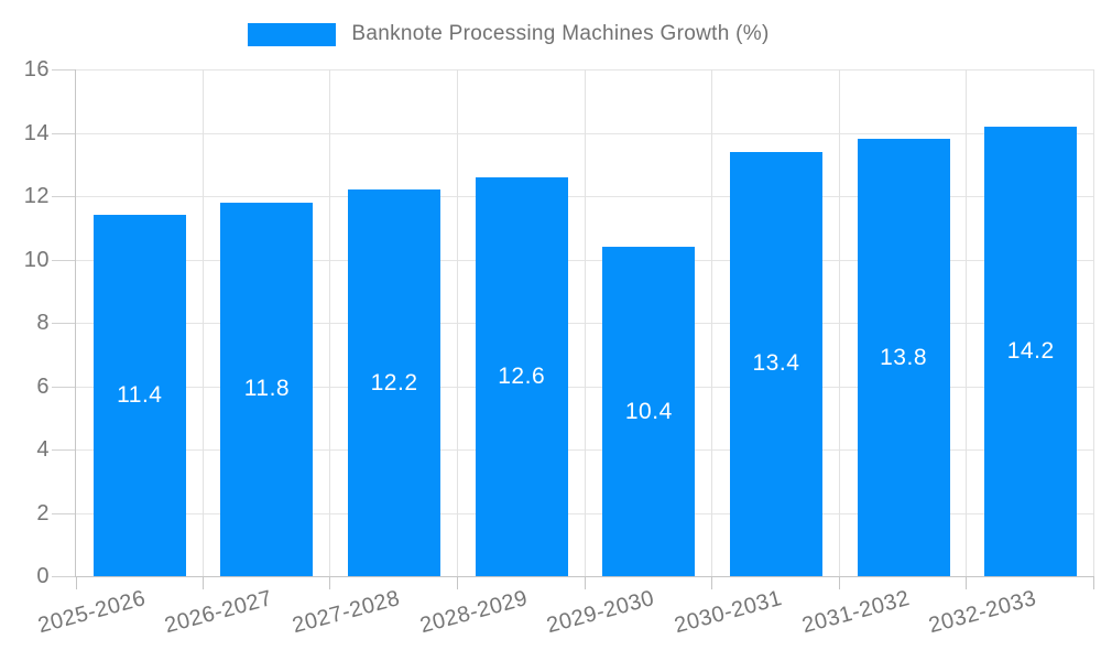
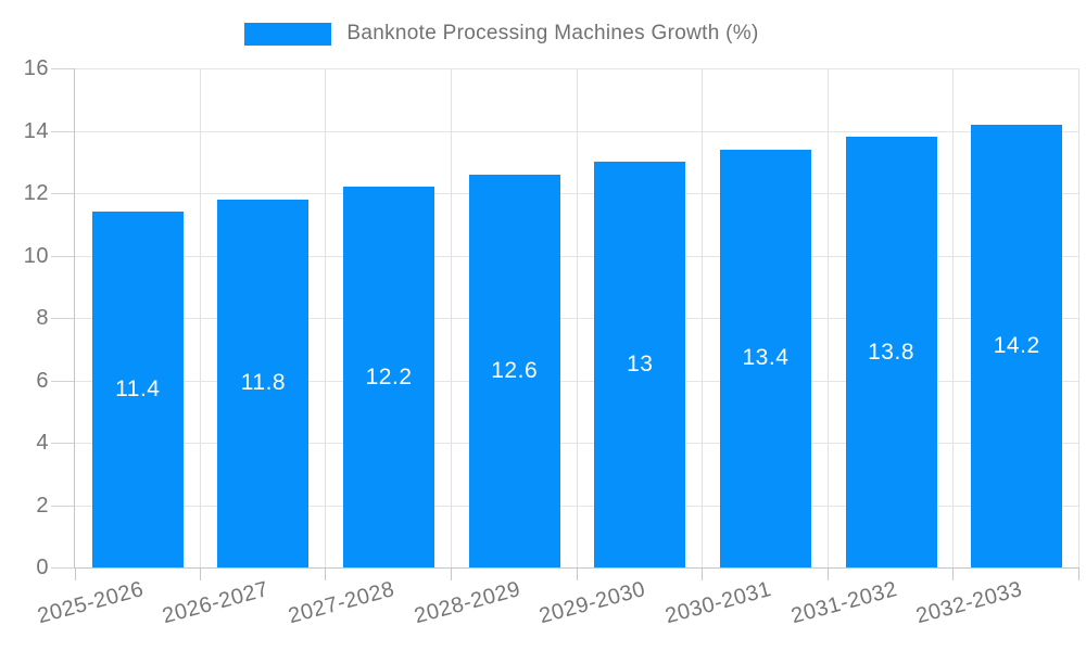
2029-2030: 10.4 -> 13
